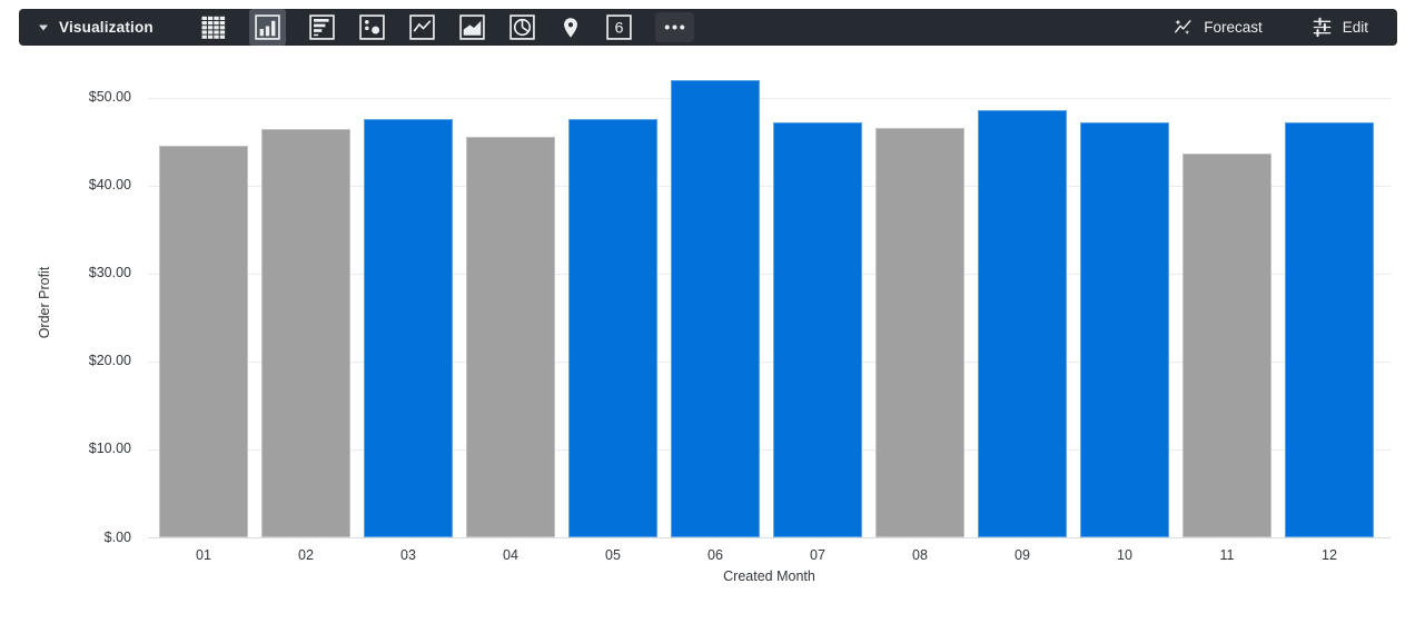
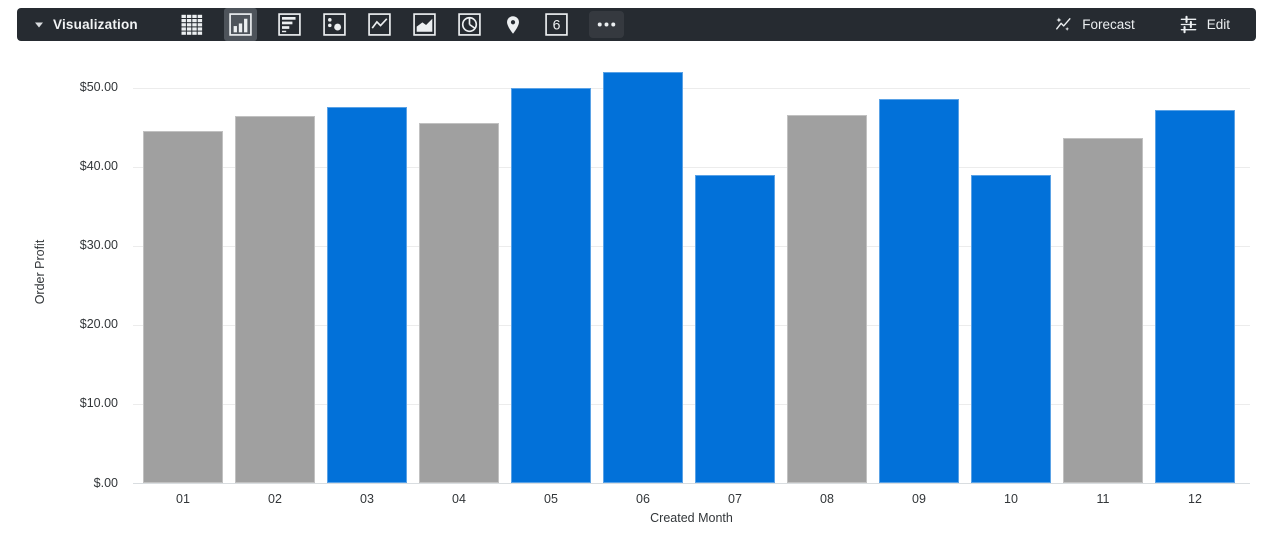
05: $48 -> $50
07: $47 -> $39
10: $47 -> $39
